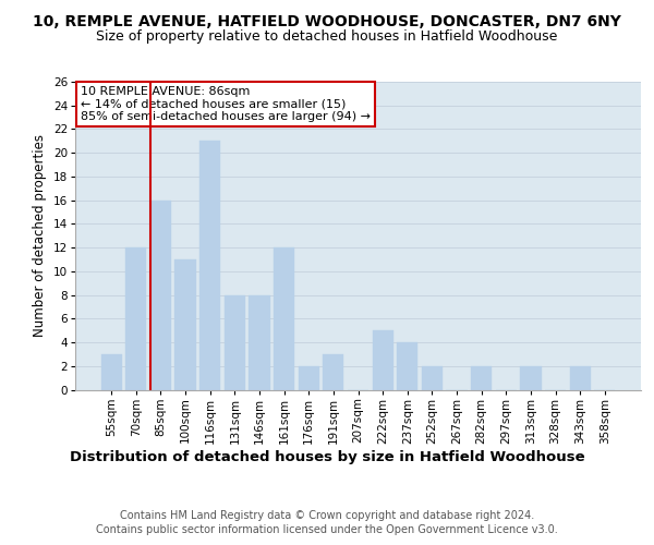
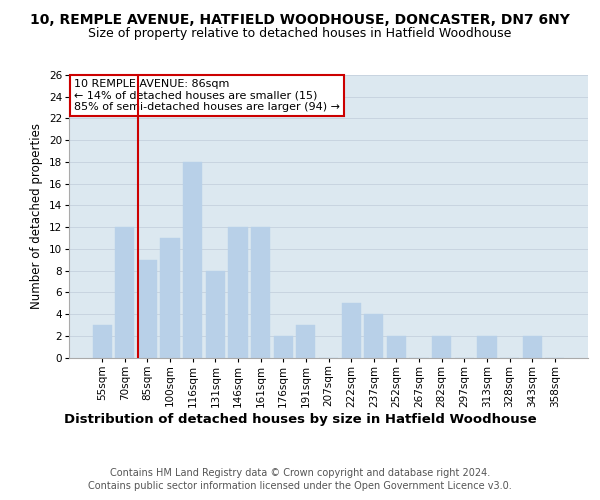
85sqm: 16 -> 9
116sqm: 21 -> 18
146sqm: 8 -> 12
